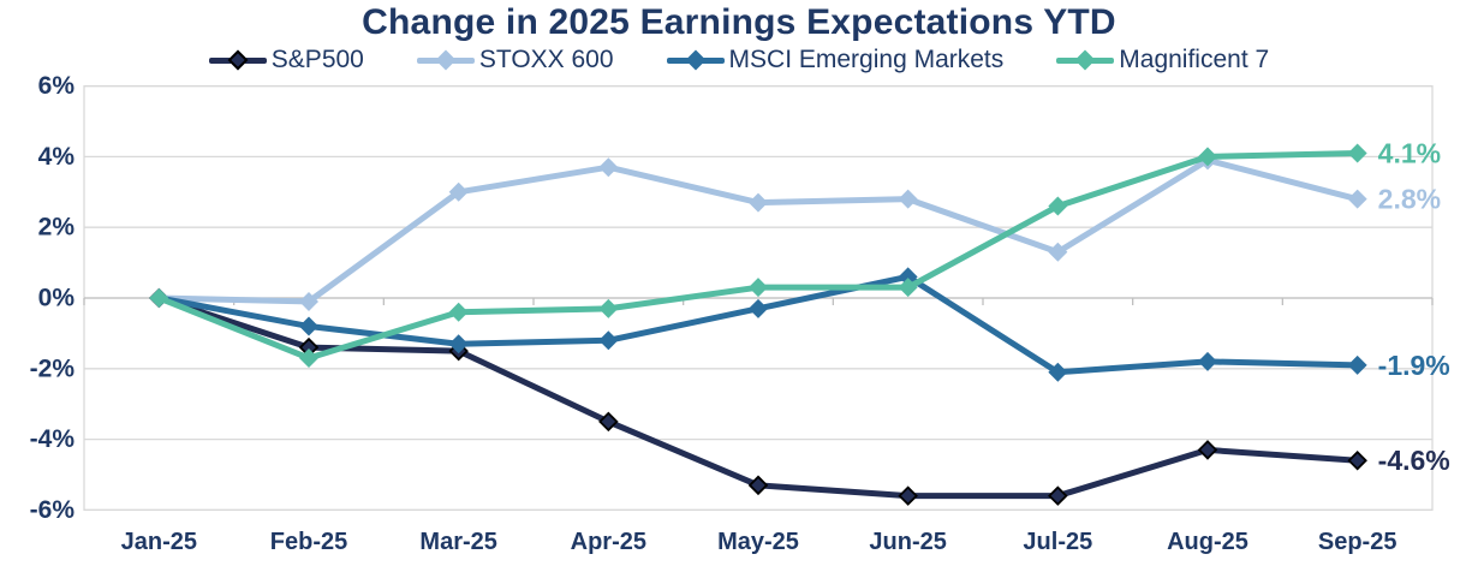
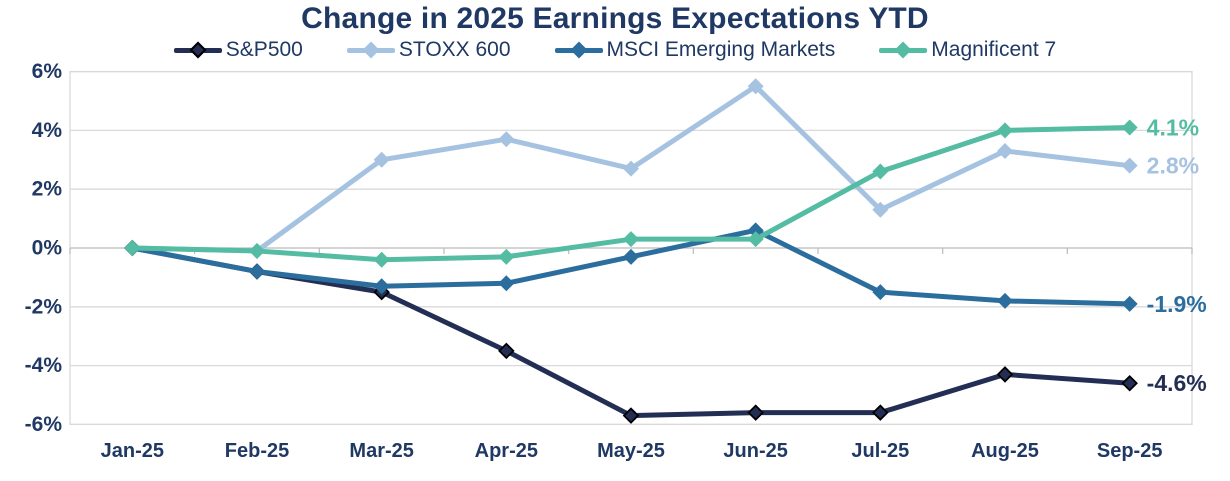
S&P500/Feb-25: -1.4% -> -0.8%
Magnificent 7/Feb-25: -1.7% -> -0.1%
S&P500/May-25: -5.3% -> -5.7%
STOXX 600/Jun-25: 2.8% -> 5.5%
MSCI Emerging Markets/Jul-25: -2.1% -> -1.5%
STOXX 600/Aug-25: 3.9% -> 3.3%
